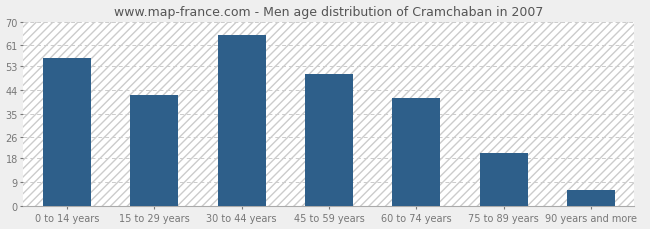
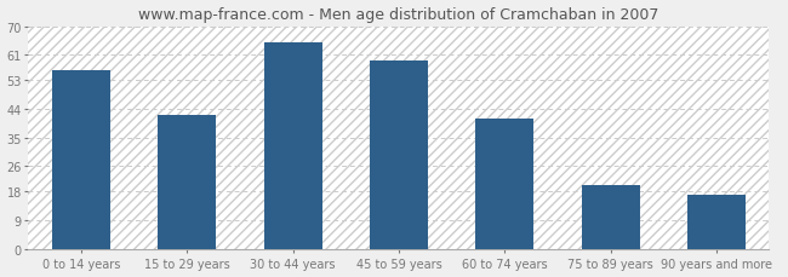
45 to 59 years: 50 -> 59
90 years and more: 6 -> 17
